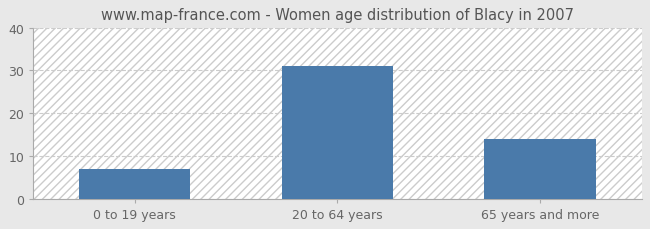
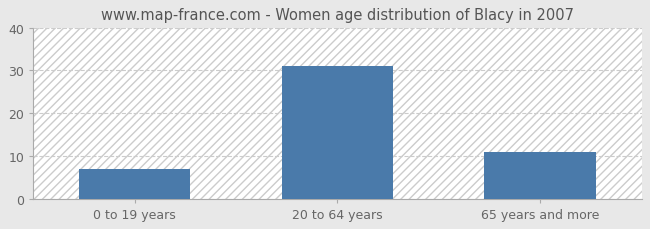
65 years and more: 14 -> 11
